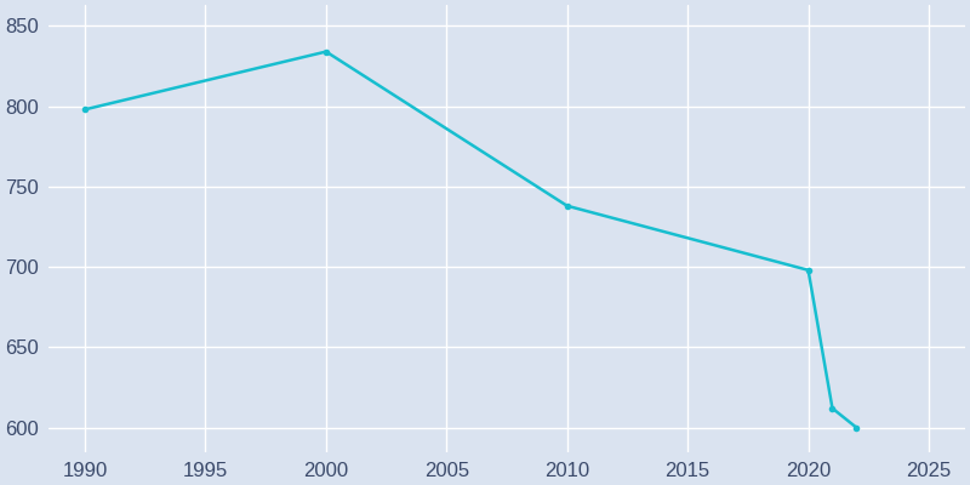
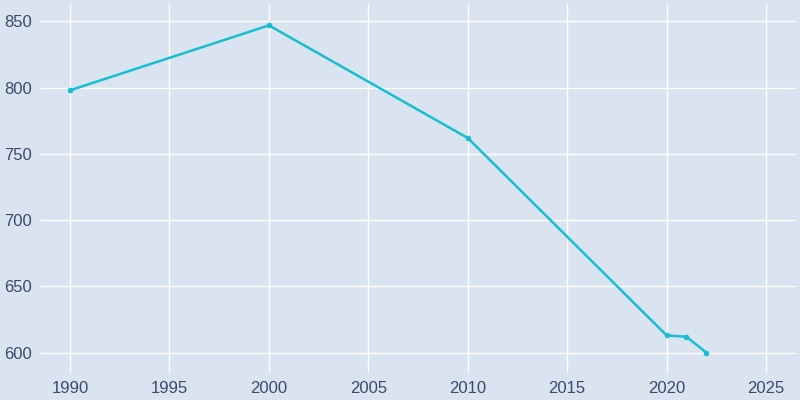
2000: 834 -> 847
2010: 738 -> 762
2020: 698 -> 613
